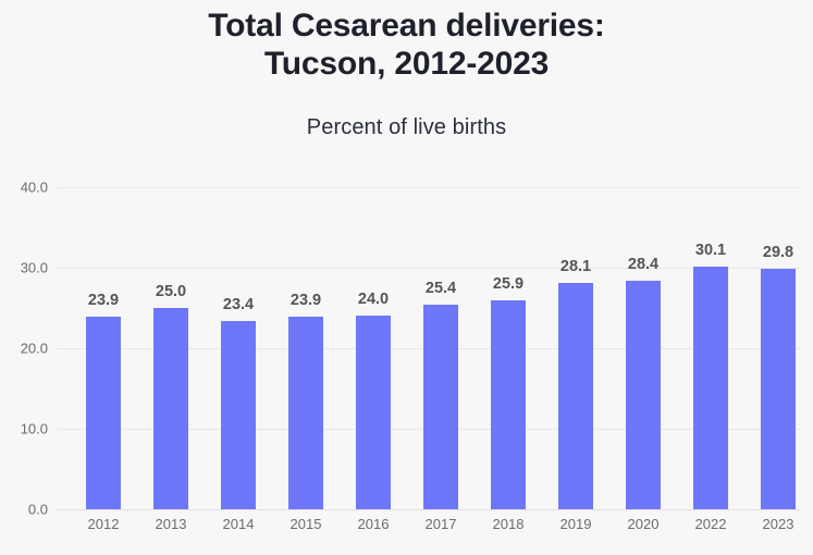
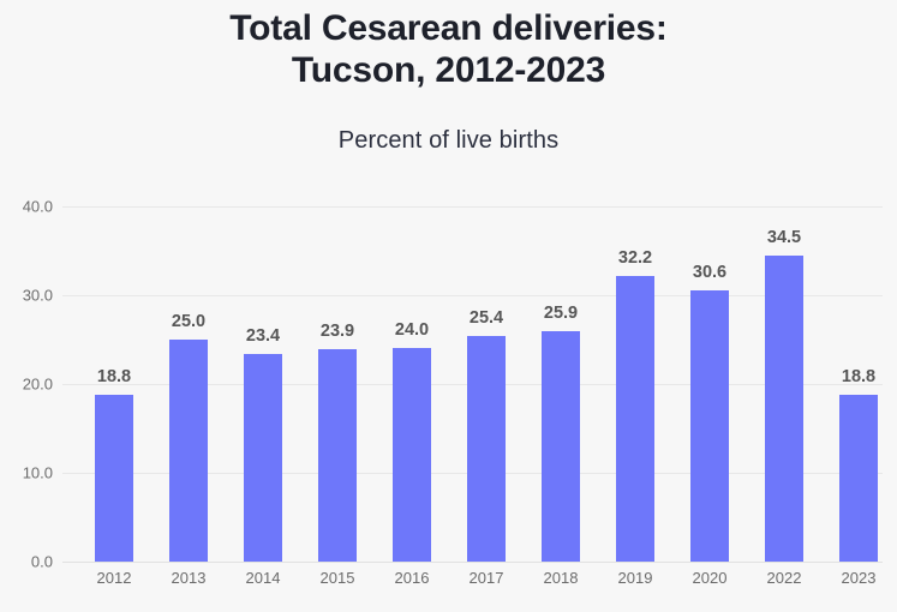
2012: 23.9 -> 18.8
2019: 28.1 -> 32.2
2020: 28.4 -> 30.6
2022: 30.1 -> 34.5
2023: 29.8 -> 18.8
